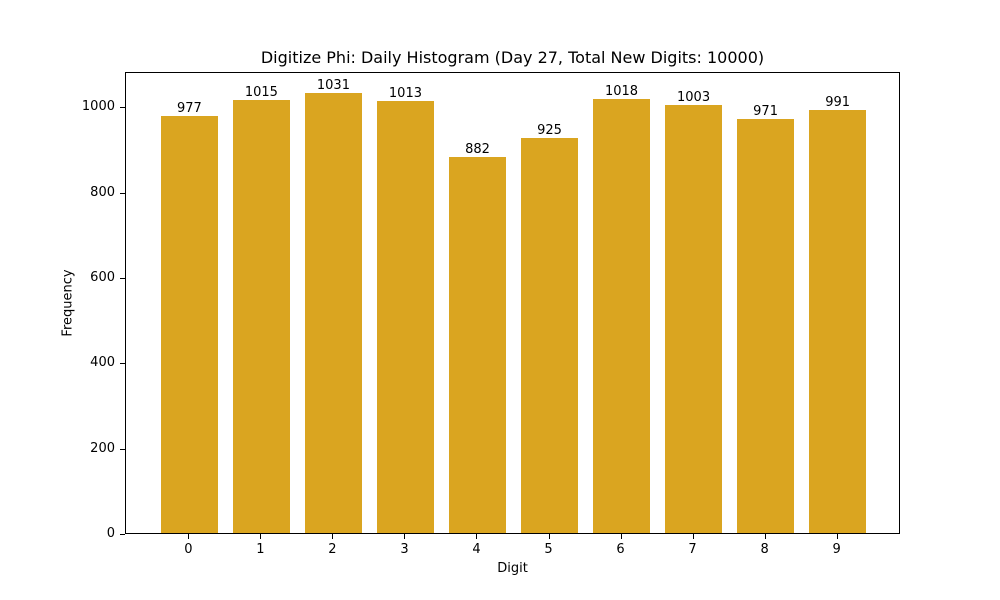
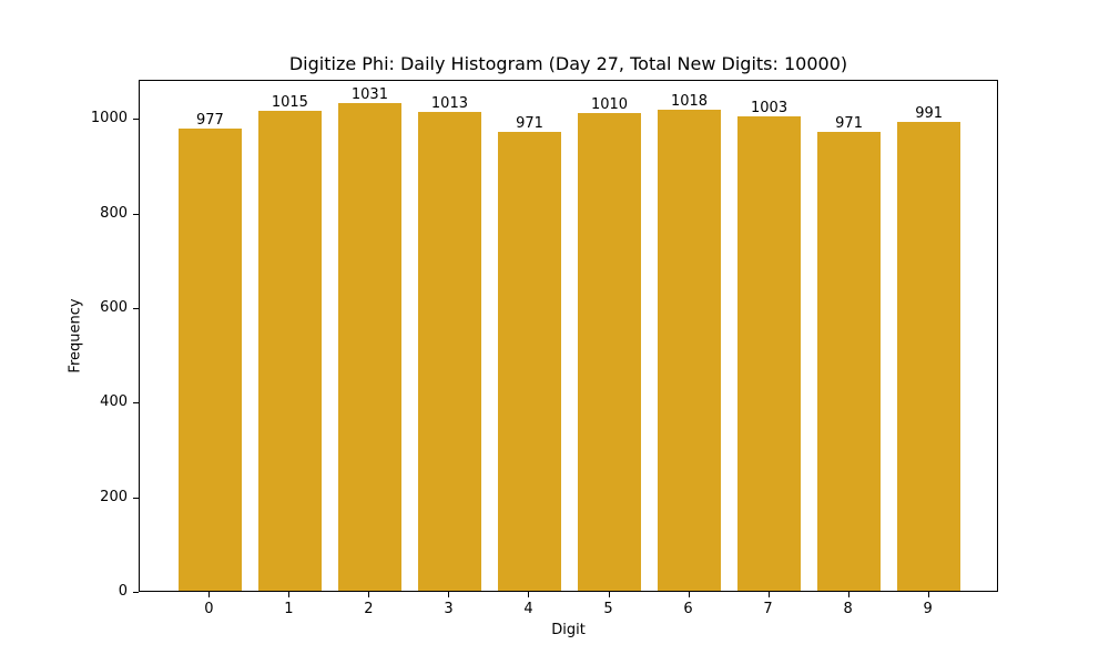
4: 882 -> 971
5: 925 -> 1010
